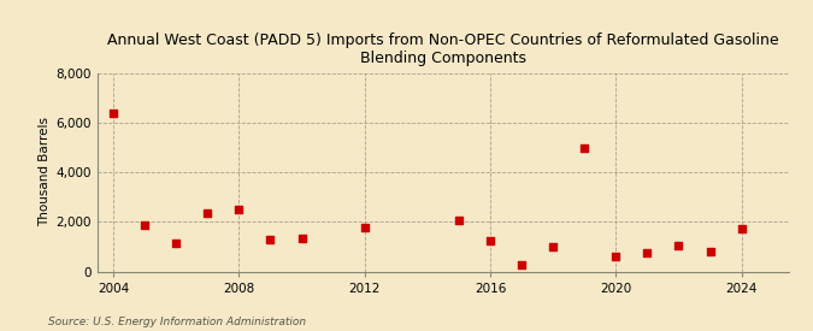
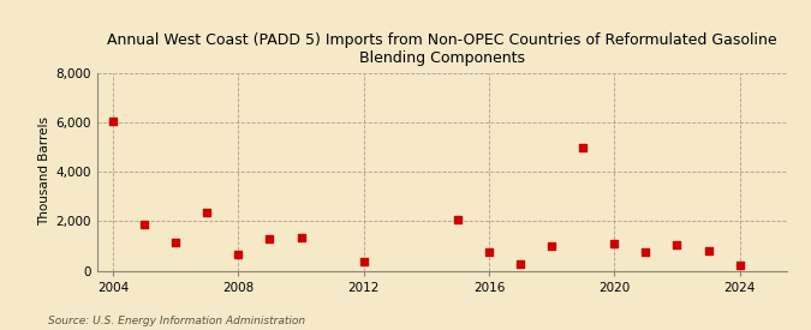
2004: 6,400 -> 6,030
2008: 2,500 -> 650
2012: 1,750 -> 350
2016: 1,250 -> 750
2020: 600 -> 1,100
2024: 1,700 -> 200
